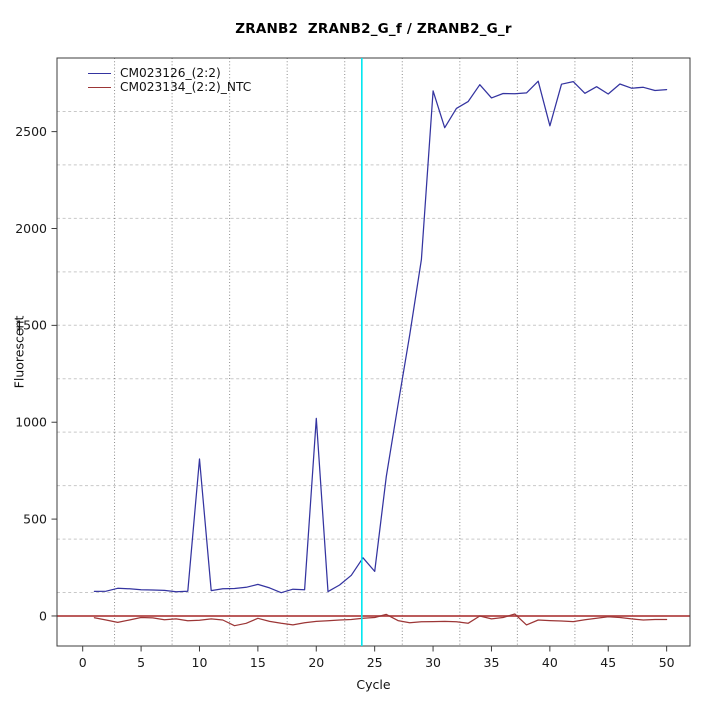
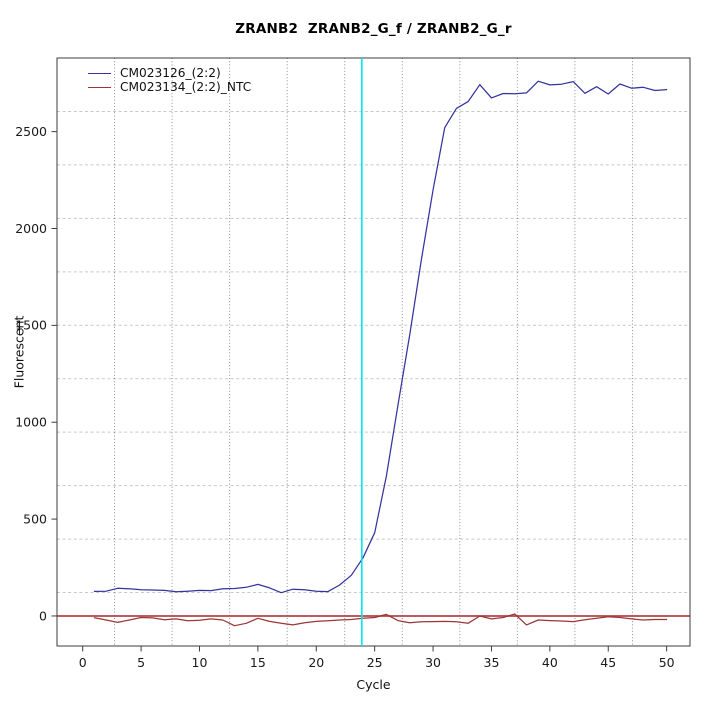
CM023126_(2:2)/10: 810 -> 130
CM023126_(2:2)/20: 1020 -> 130
CM023126_(2:2)/25: 230 -> 430
CM023126_(2:2)/30: 2710 -> 2200
CM023126_(2:2)/40: 2530 -> 2740
